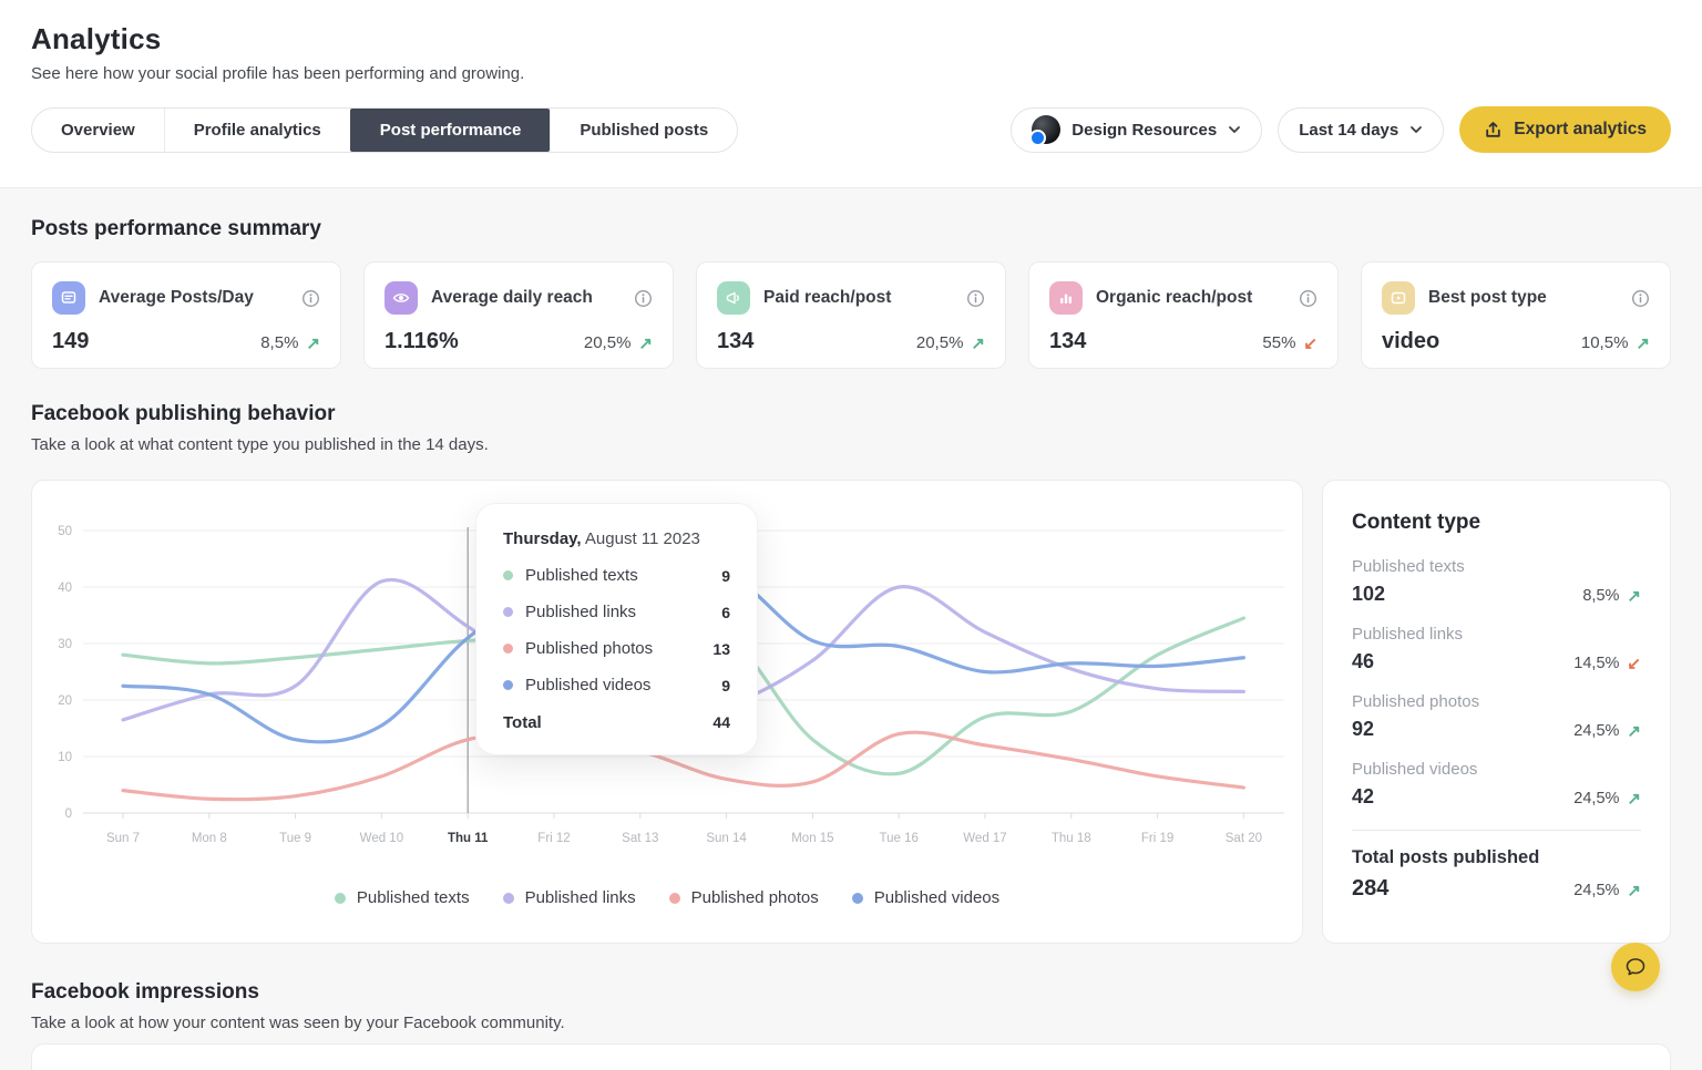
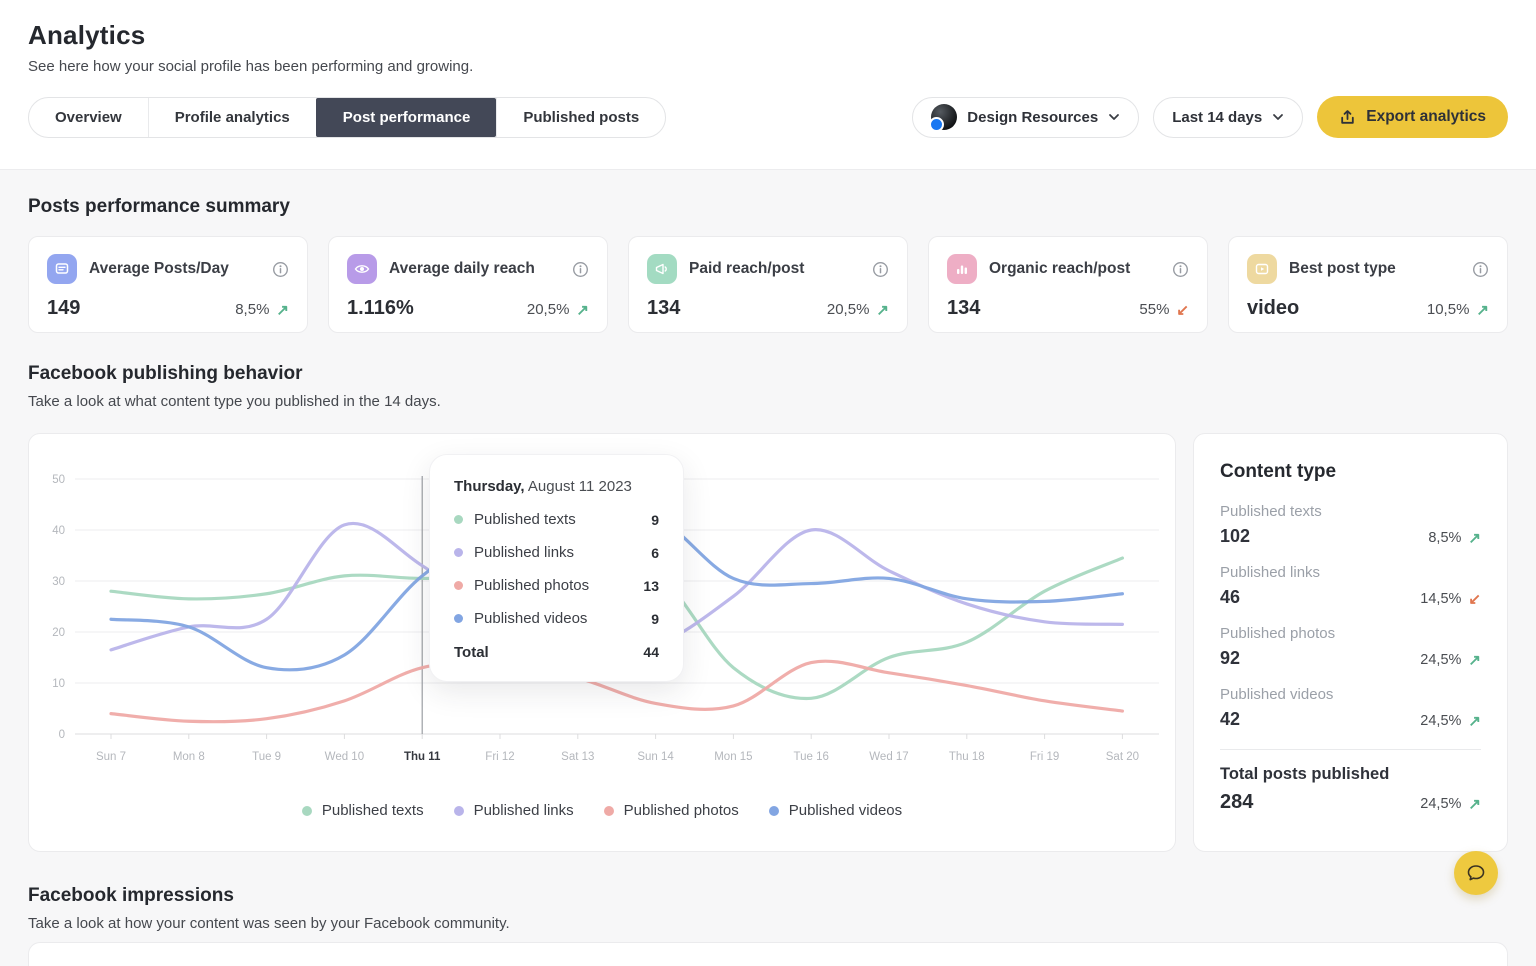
Published texts/Wed 10: 29 -> 31
Published links/Sun 14: 19 -> 18
Published texts/Wed 17: 17 -> 15
Published videos/Wed 17: 25 -> 30
